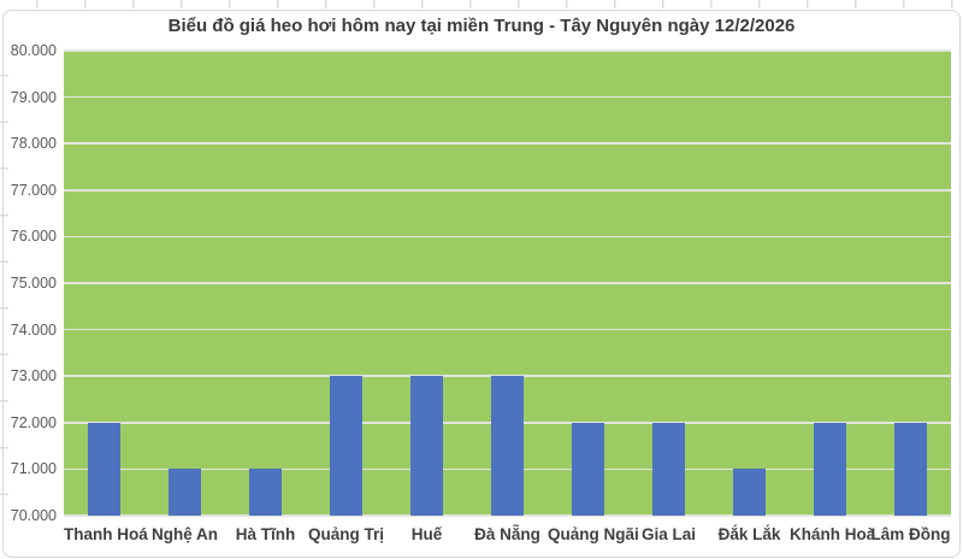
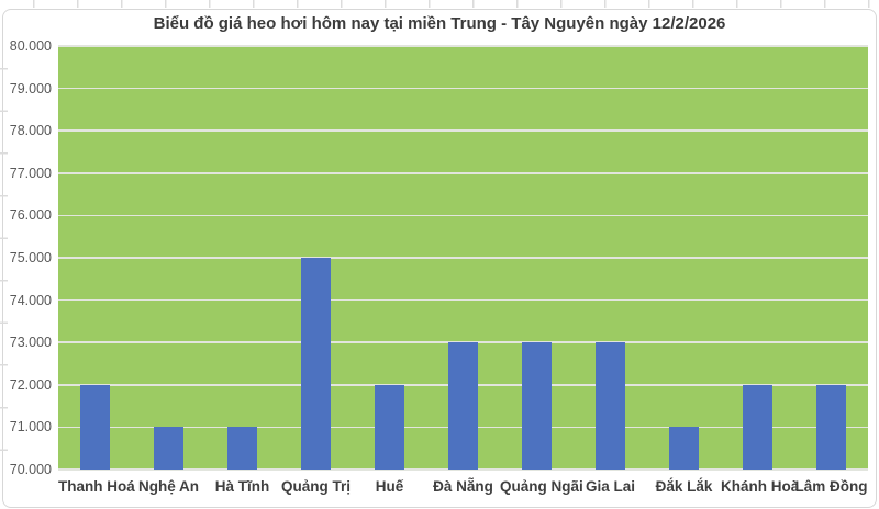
Quảng Trị: 73000 -> 75000
Huế: 73000 -> 72000
Quảng Ngãi: 72000 -> 73000
Gia Lai: 72000 -> 73000
